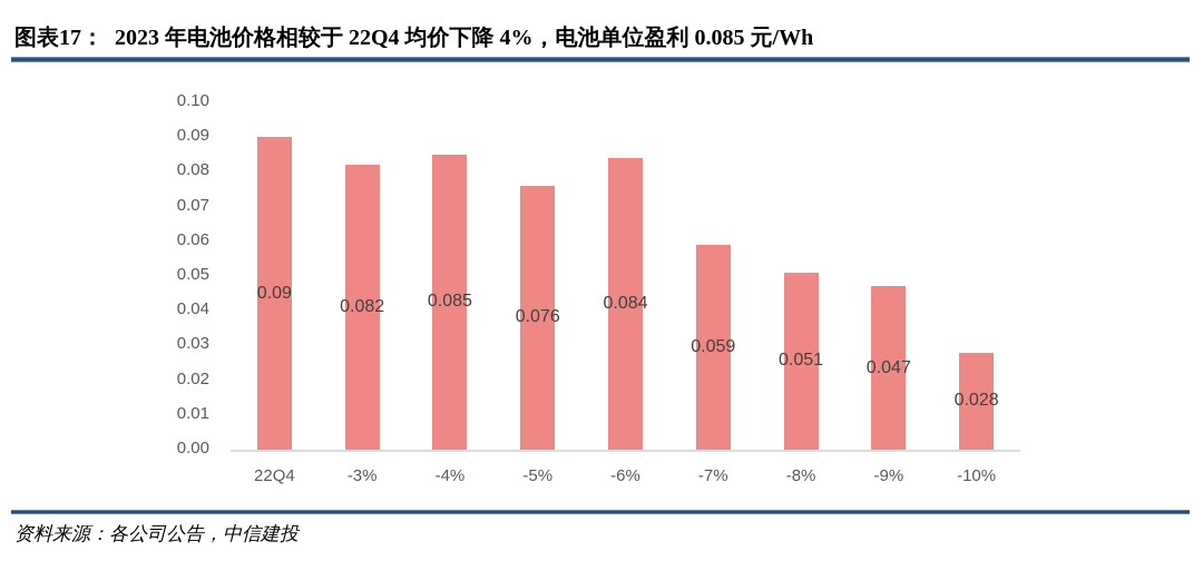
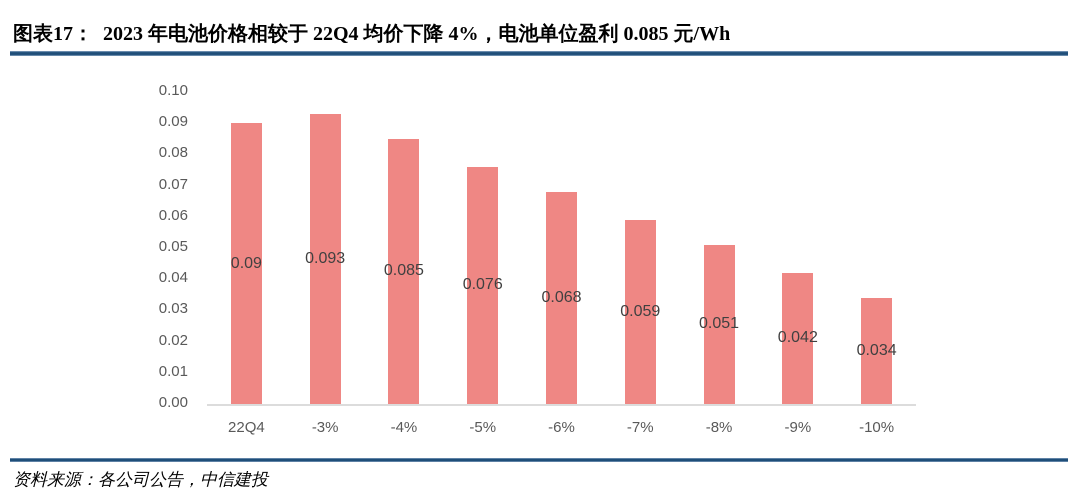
-3%: 0.082 -> 0.093
-6%: 0.084 -> 0.068
-9%: 0.047 -> 0.042
-10%: 0.028 -> 0.034
